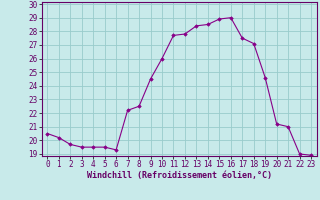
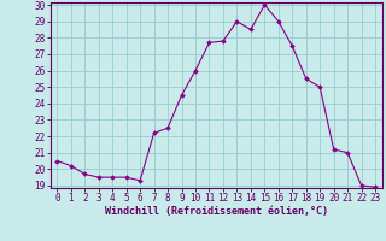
13: 28.4 -> 29.0
15: 28.9 -> 30.0
18: 27.1 -> 25.5
19: 24.6 -> 25.0
